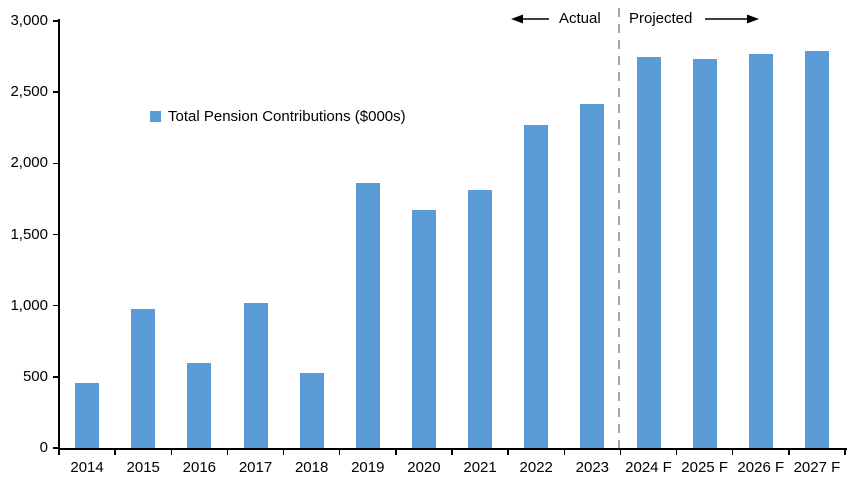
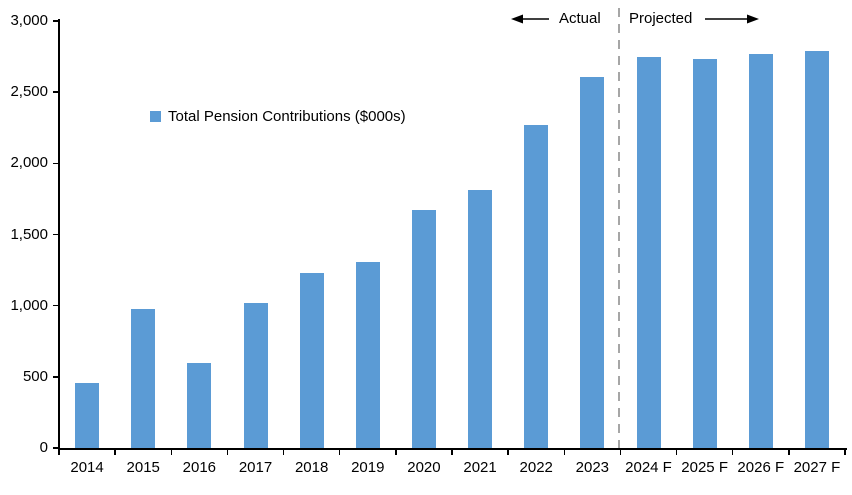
2018: 530 -> 1230
2019: 1860 -> 1310
2023: 2420 -> 2610
